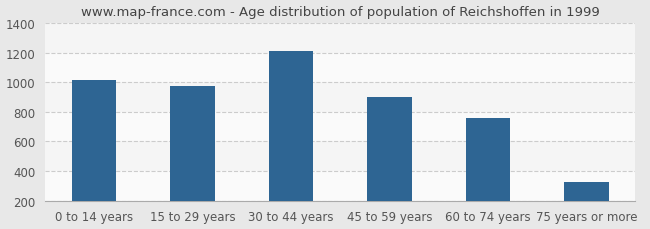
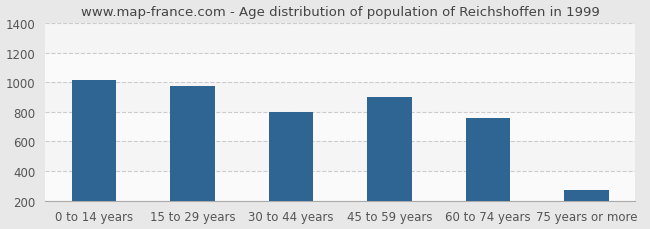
30 to 44 years: 1210 -> 800
75 years or more: 320 -> 270
